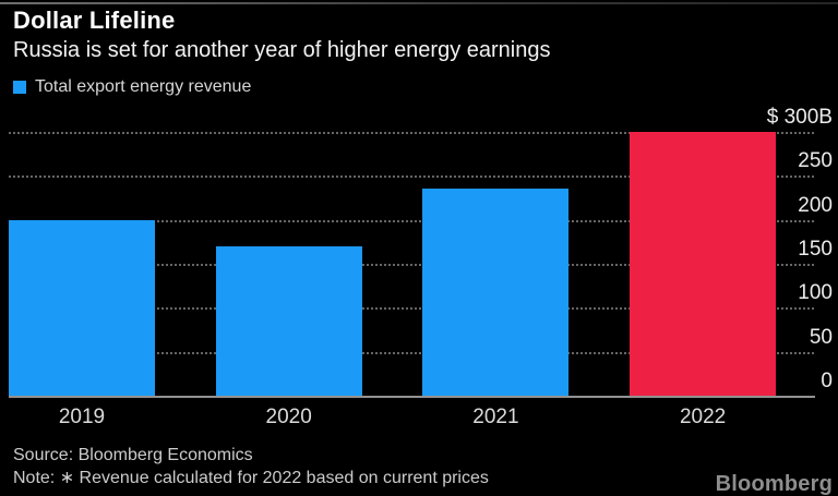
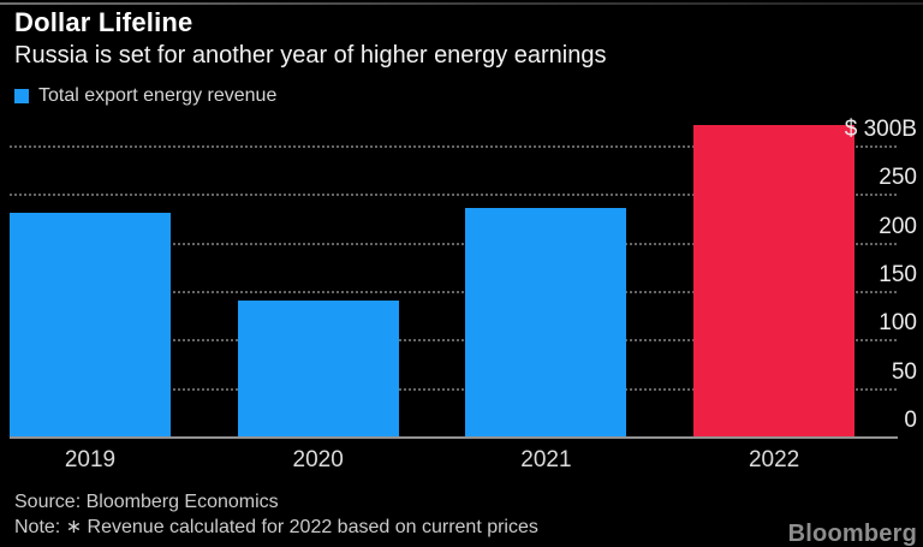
2019: 200 -> 230
2020: 170 -> 140
2022: 300 -> 320
